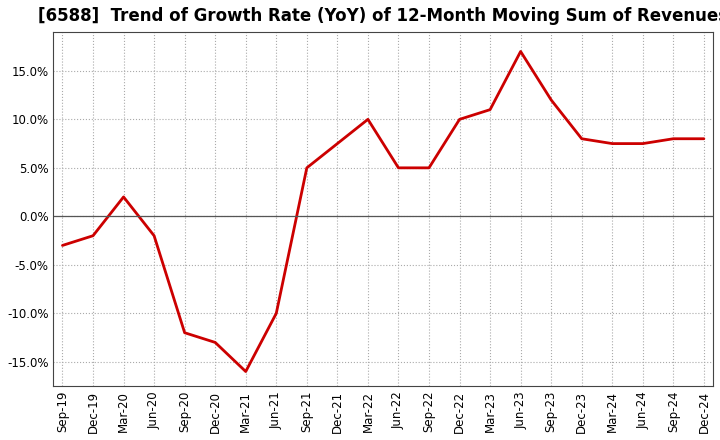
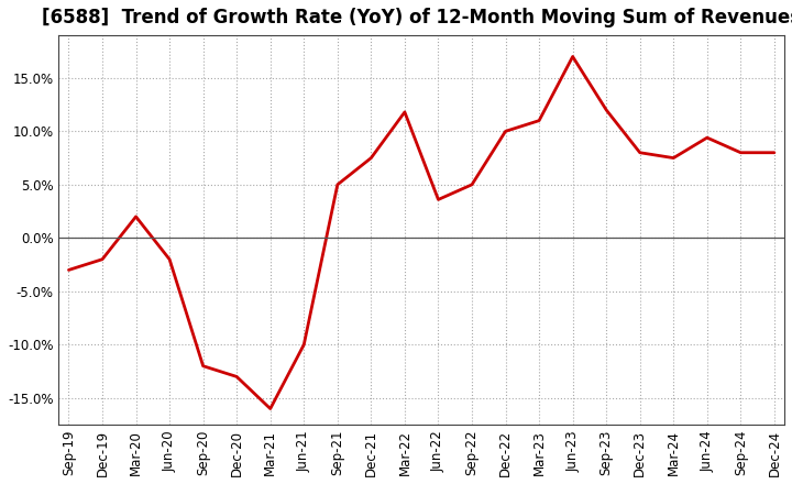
Mar-22: 10.0% -> 11.8%
Jun-22: 5.0% -> 3.6%
Jun-24: 7.5% -> 9.4%
